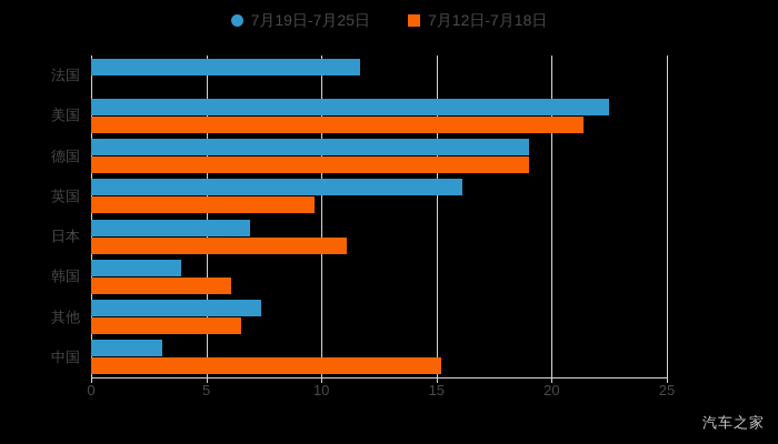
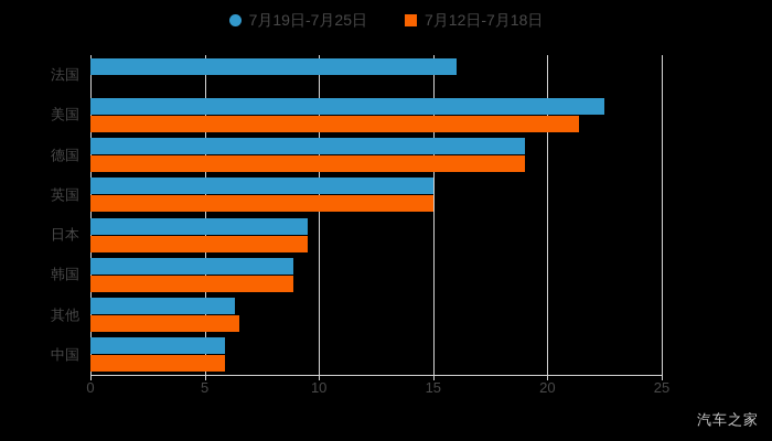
7月19日-7月25日/法国: 11.7 -> 16.0
7月19日-7月25日/英国: 16.1 -> 15.0
7月12日-7月18日/英国: 9.7 -> 15.0
7月19日-7月25日/日本: 6.9 -> 9.5
7月12日-7月18日/日本: 11.1 -> 9.5
7月19日-7月25日/韩国: 3.9 -> 8.9
7月12日-7月18日/韩国: 6.1 -> 8.9
7月19日-7月25日/其他: 7.4 -> 6.3
7月19日-7月25日/中国: 3.1 -> 5.9
7月12日-7月18日/中国: 15.2 -> 5.9
